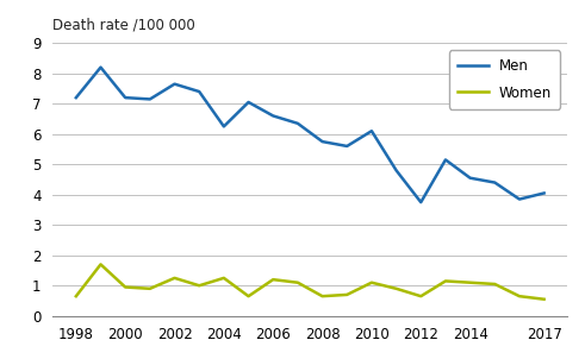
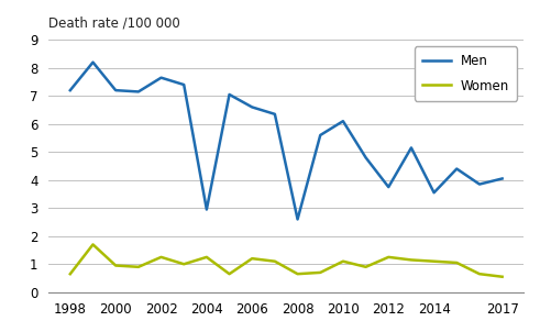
Men/2004: 6.25 -> 2.95
Men/2008: 5.75 -> 2.60
Women/2012: 0.65 -> 1.25
Men/2014: 4.55 -> 3.55
